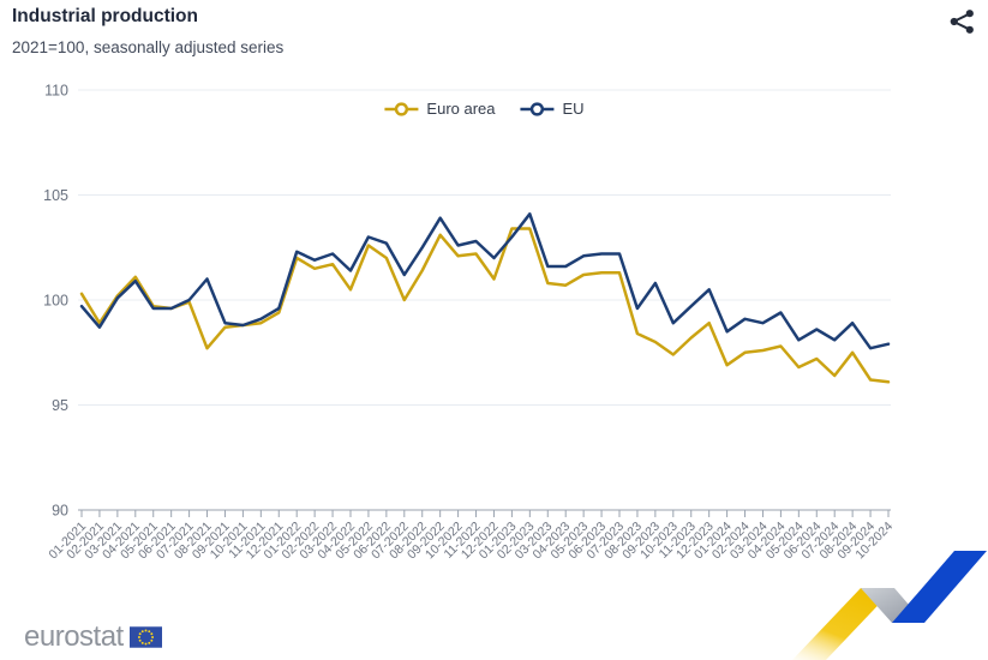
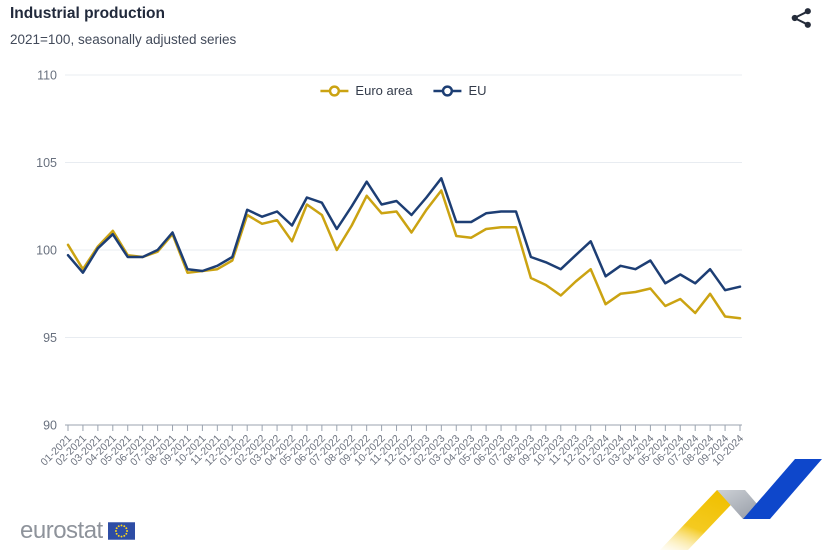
Euro area/08-2021: 97.7 -> 100.9
Euro area/01-2023: 103.4 -> 102.3
EU/09-2023: 100.8 -> 99.3
